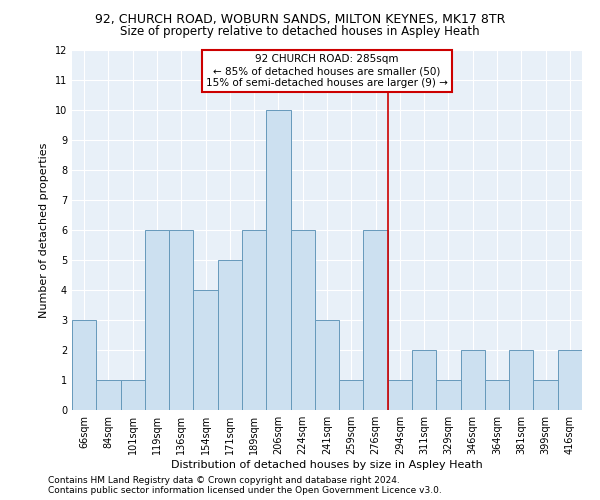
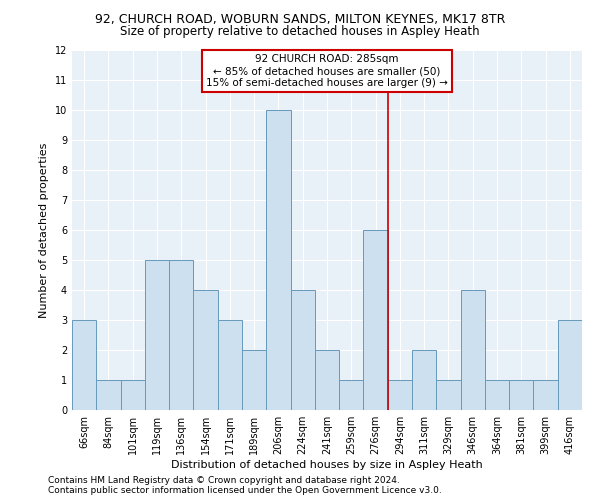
119sqm: 6 -> 5
136sqm: 6 -> 5
171sqm: 5 -> 3
189sqm: 6 -> 2
224sqm: 6 -> 4
241sqm: 3 -> 2
346sqm: 2 -> 4
381sqm: 2 -> 1
416sqm: 2 -> 3
